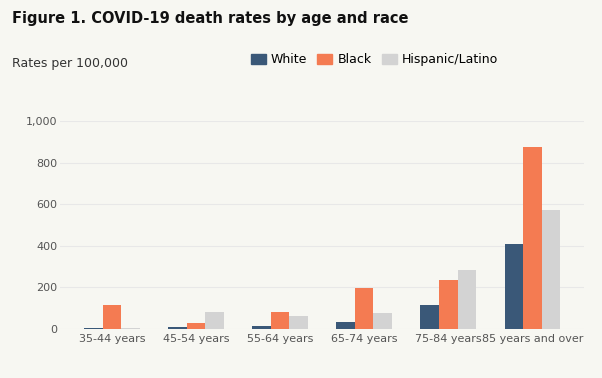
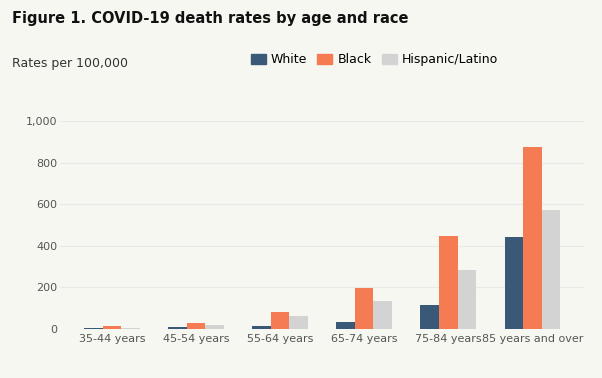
Black/35-44 years: 115 -> 15
Hispanic/Latino/45-54 years: 80 -> 20
Hispanic/Latino/65-74 years: 75 -> 135
Black/75-84 years: 235 -> 445
White/85 years and over: 410 -> 440
